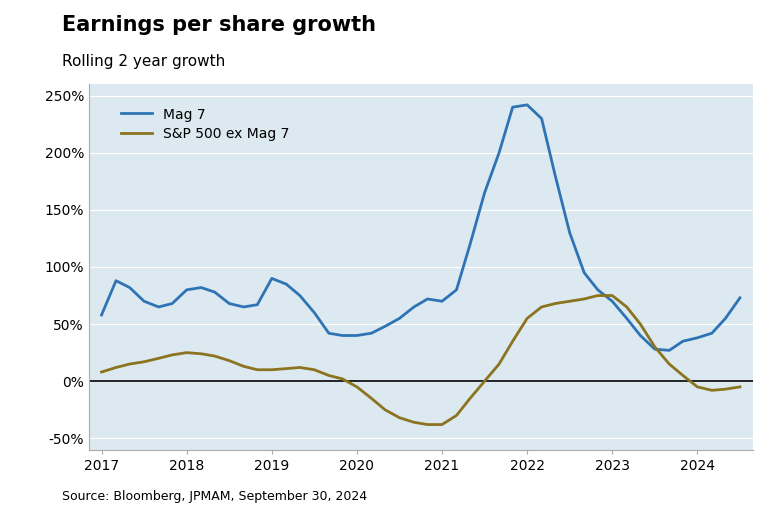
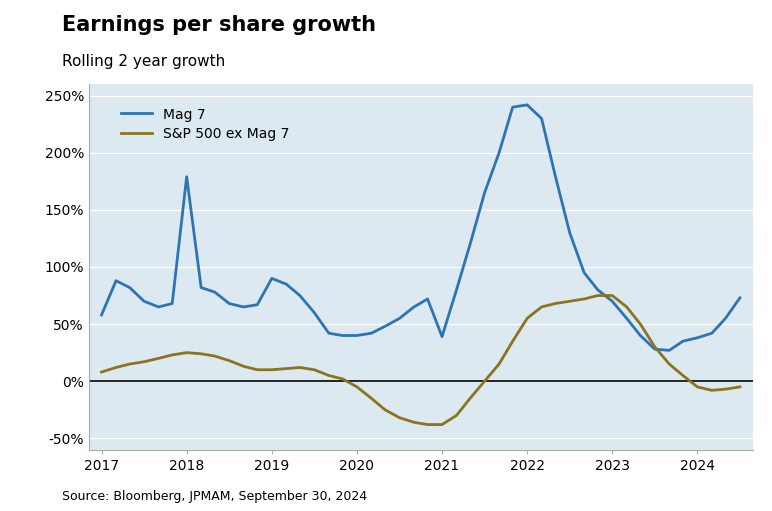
Mag 7/2018: 80% -> 179%
Mag 7/2021: 70% -> 39%
